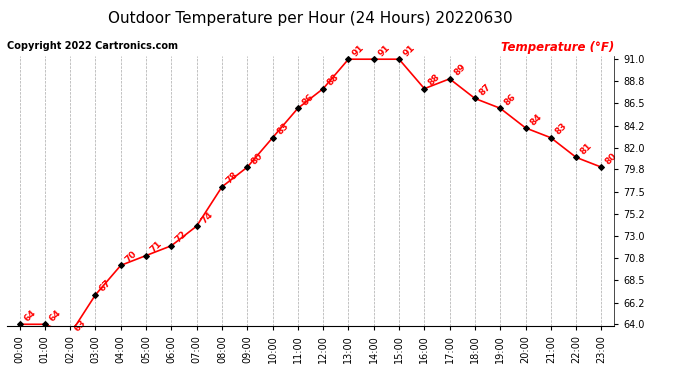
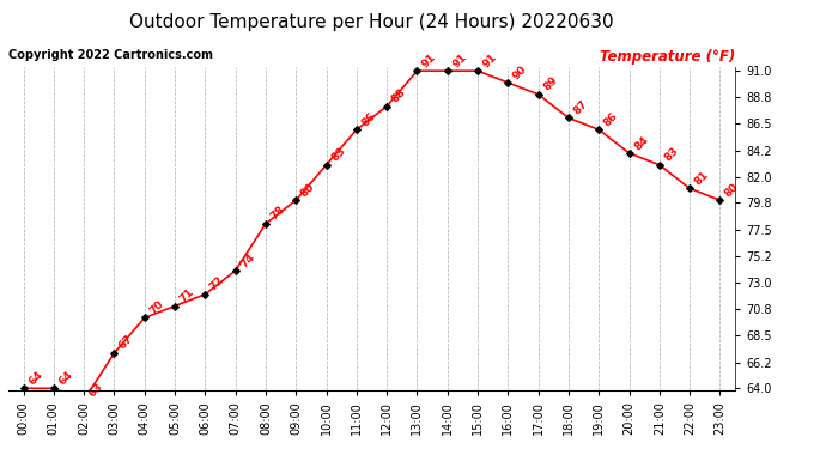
16:00: 88 -> 90
